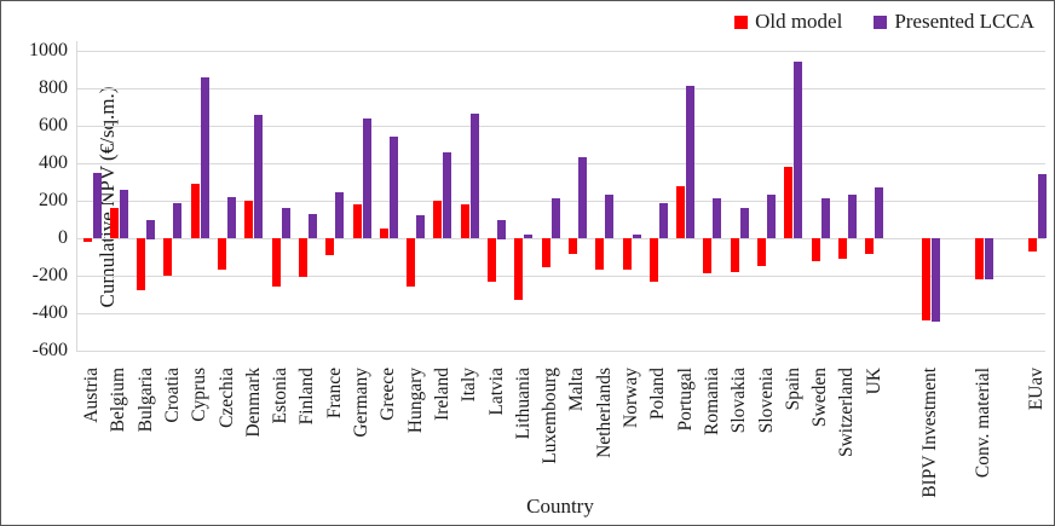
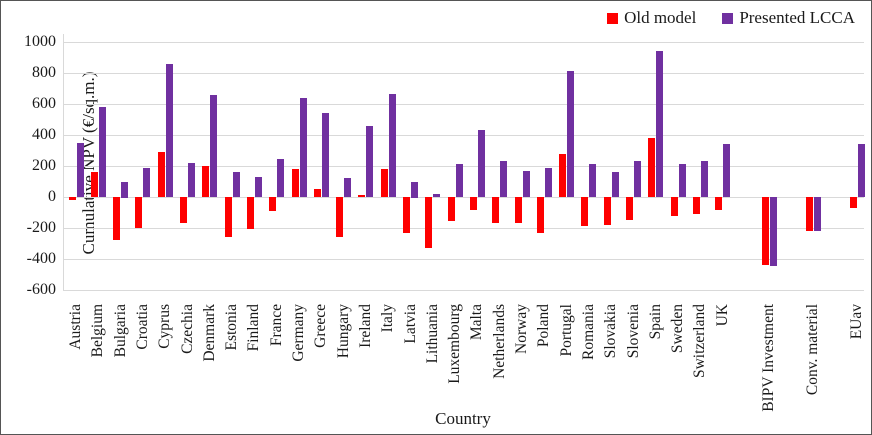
Presented LCCA/Belgium: 260 -> 580
Old model/Ireland: 200 -> 10
Presented LCCA/Norway: 20 -> 170
Presented LCCA/UK: 270 -> 340
